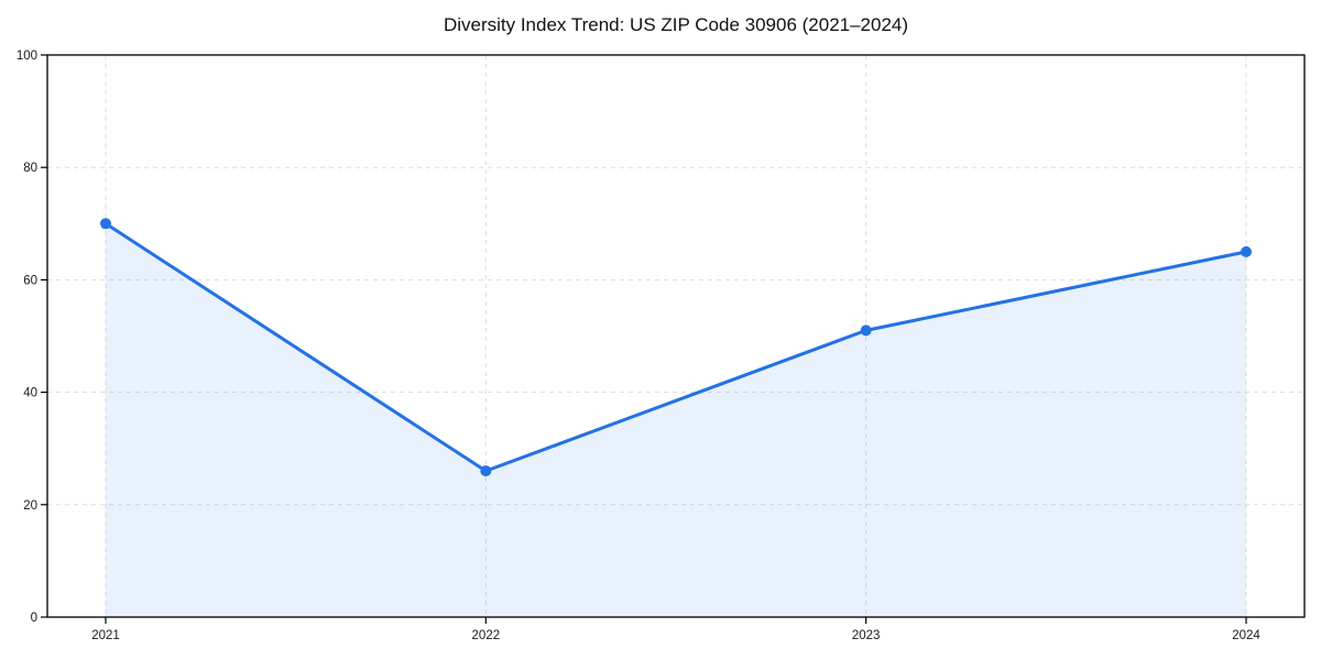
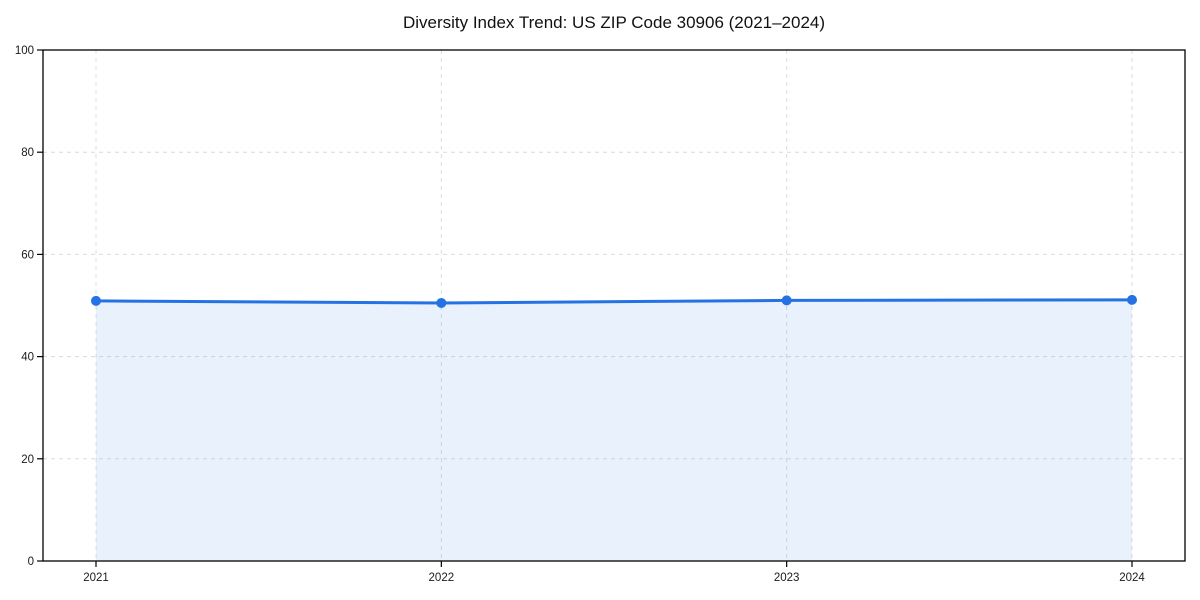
2021: 70 -> 51
2022: 26 -> 50
2024: 65 -> 51
